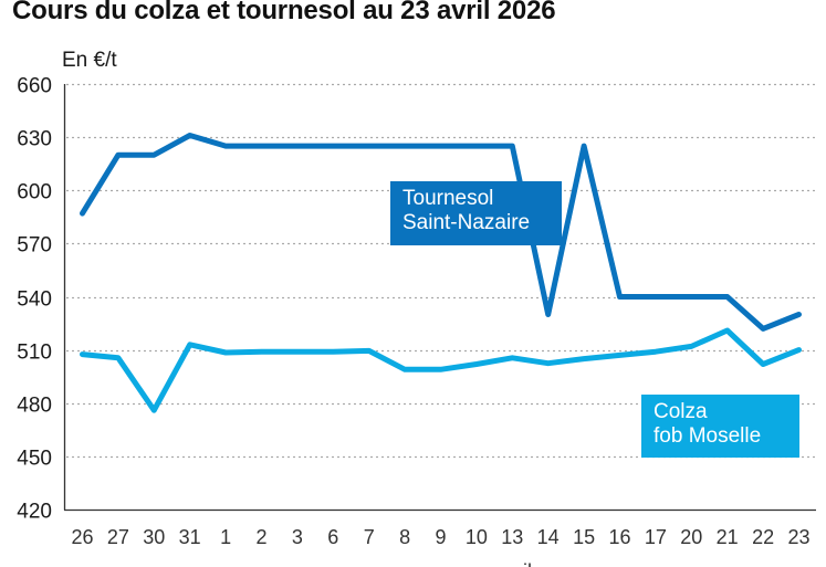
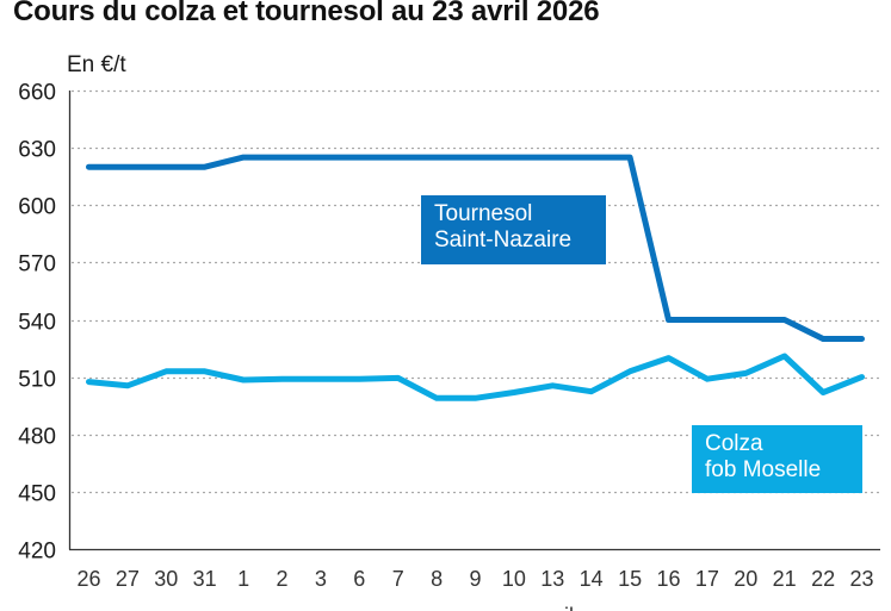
Tournesol Saint-Nazaire/26: 587 -> 620
Colza fob Moselle/30: 476 -> 513
Tournesol Saint-Nazaire/31: 631 -> 620
Tournesol Saint-Nazaire/14: 530 -> 625
Colza fob Moselle/15: 505 -> 513
Colza fob Moselle/16: 507 -> 520
Tournesol Saint-Nazaire/22: 522 -> 530
